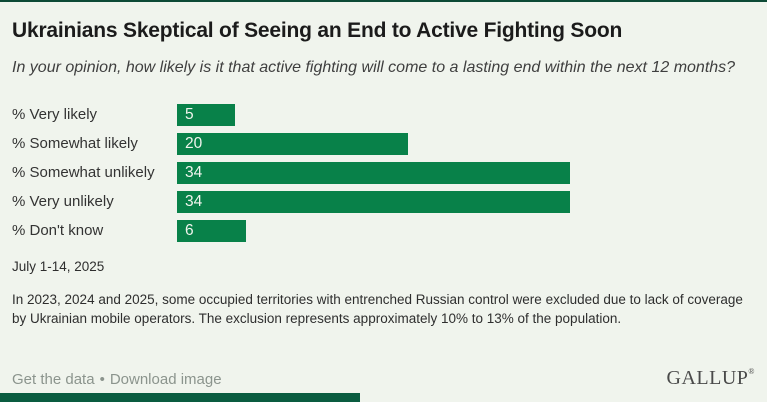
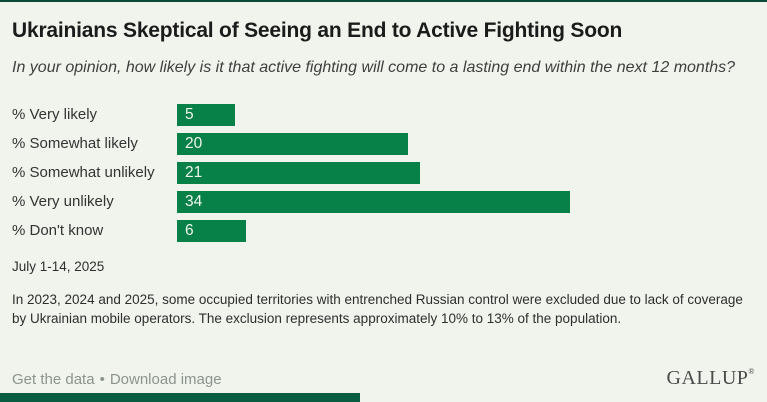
% Somewhat unlikely: 34 -> 21
